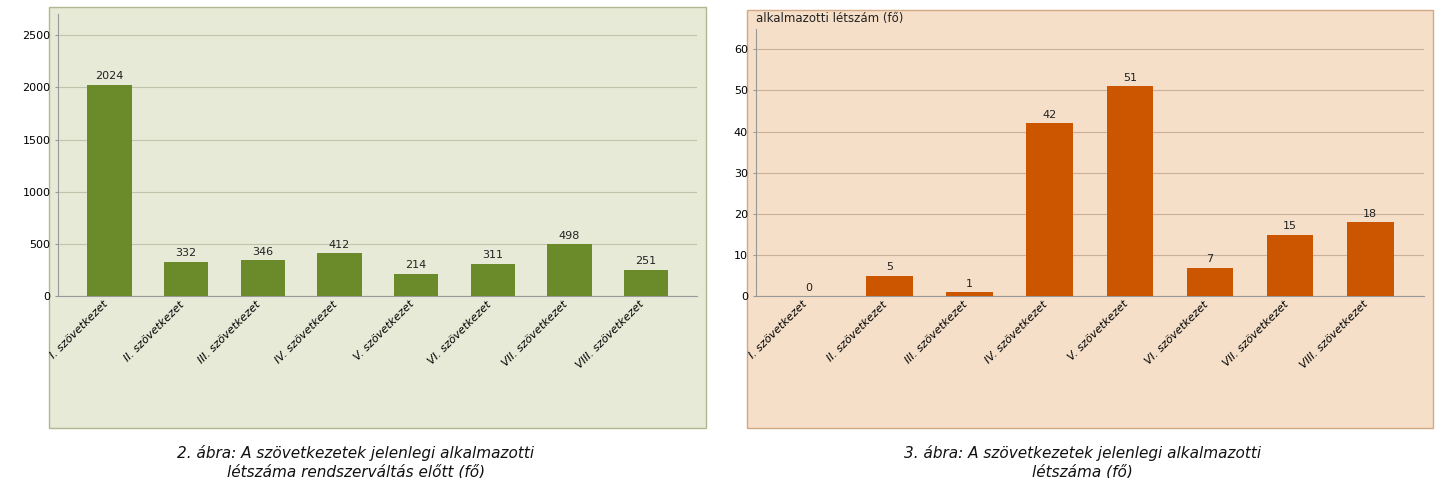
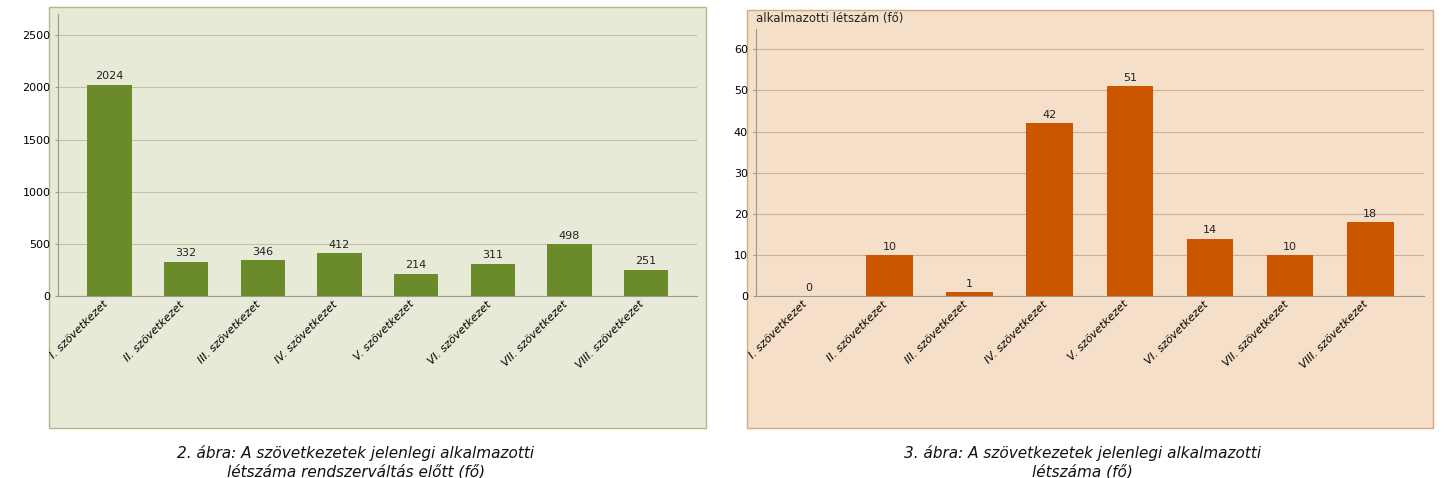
alkalmazotti létszám (fő)/II. szövetkezet: 5 -> 10
alkalmazotti létszám (fő)/VI. szövetkezet: 7 -> 14
alkalmazotti létszám (fő)/VII. szövetkezet: 15 -> 10
